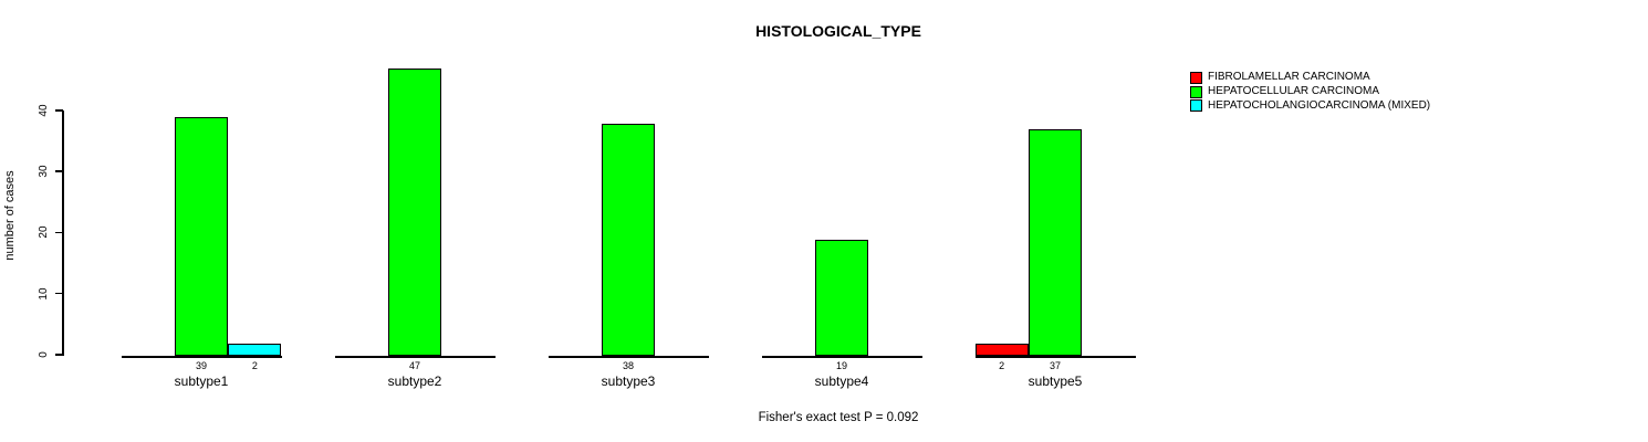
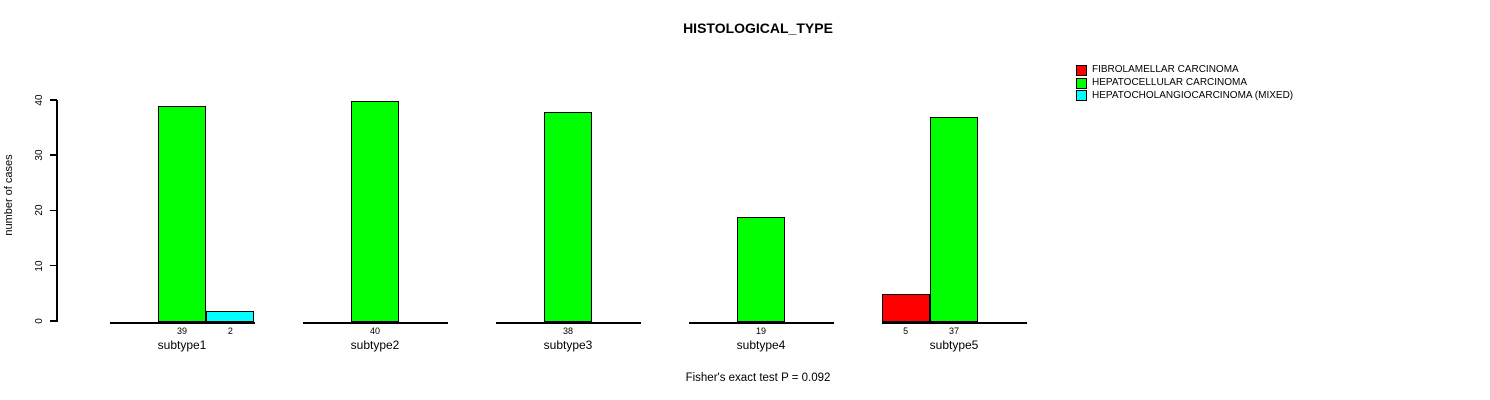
HEPATOCELLULAR CARCINOMA/subtype2: 47 -> 40
FIBROLAMELLAR CARCINOMA/subtype5: 2 -> 5
